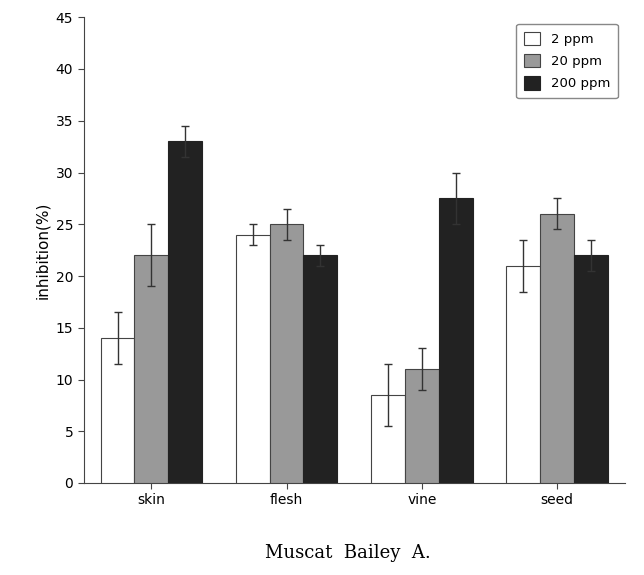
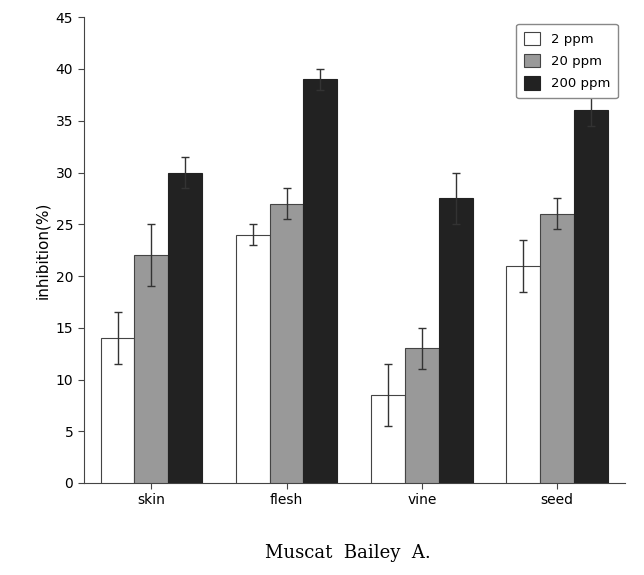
200 ppm/skin: 33.0 -> 30.0
20 ppm/flesh: 25 -> 27
200 ppm/flesh: 22.0 -> 39.0
20 ppm/vine: 11 -> 13
200 ppm/seed: 22.0 -> 36.0
